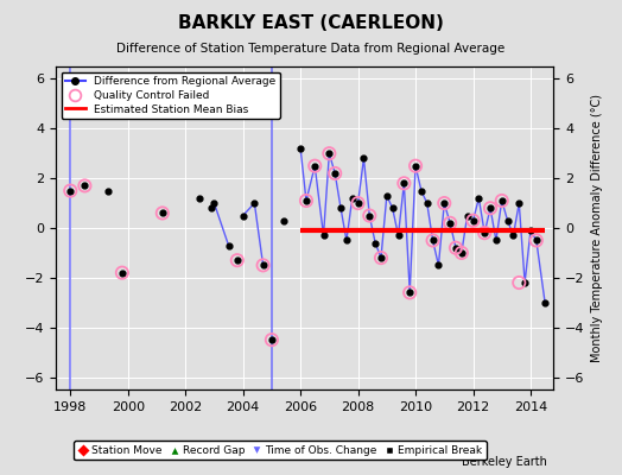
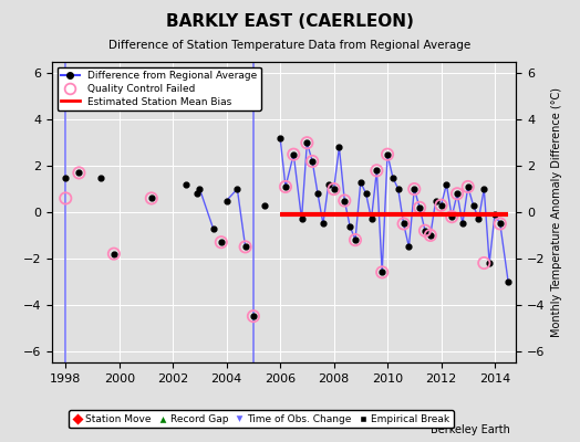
Quality Control Failed/1998: 1.5 -> 0.6
